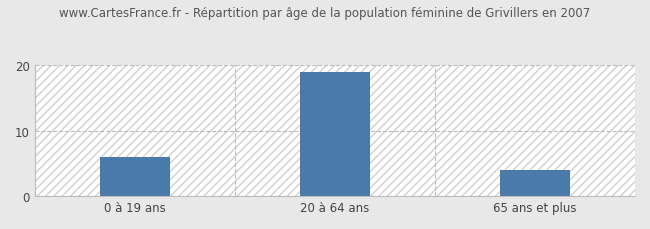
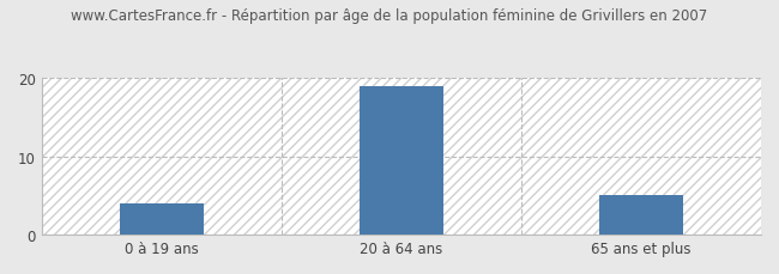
0 à 19 ans: 6 -> 4
65 ans et plus: 4 -> 5
